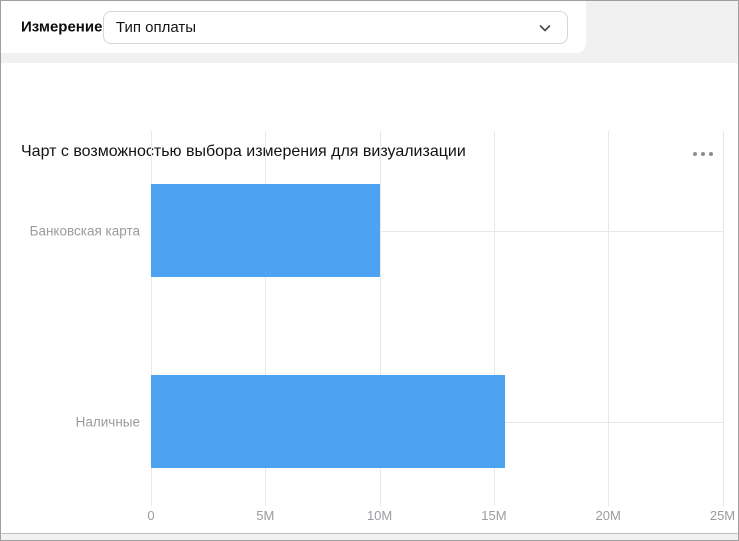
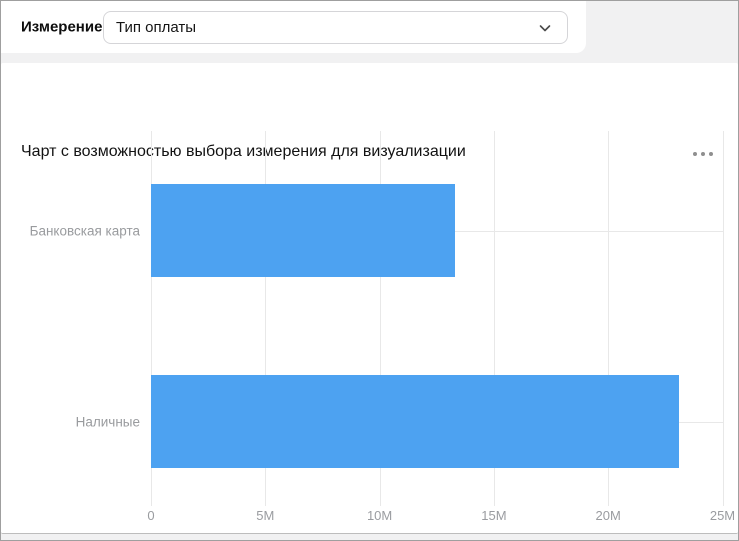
Банковская карта: 10.0M -> 13.3M
Наличные: 15.5M -> 23.1M
